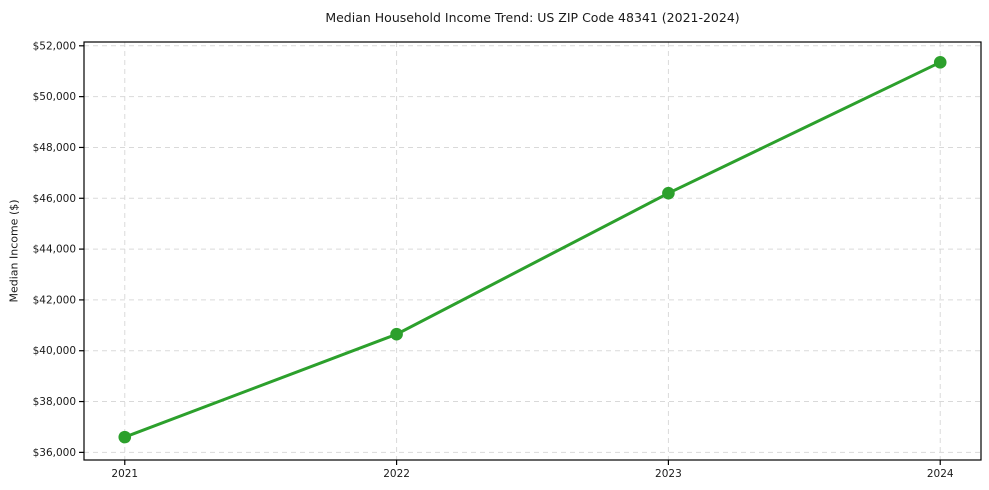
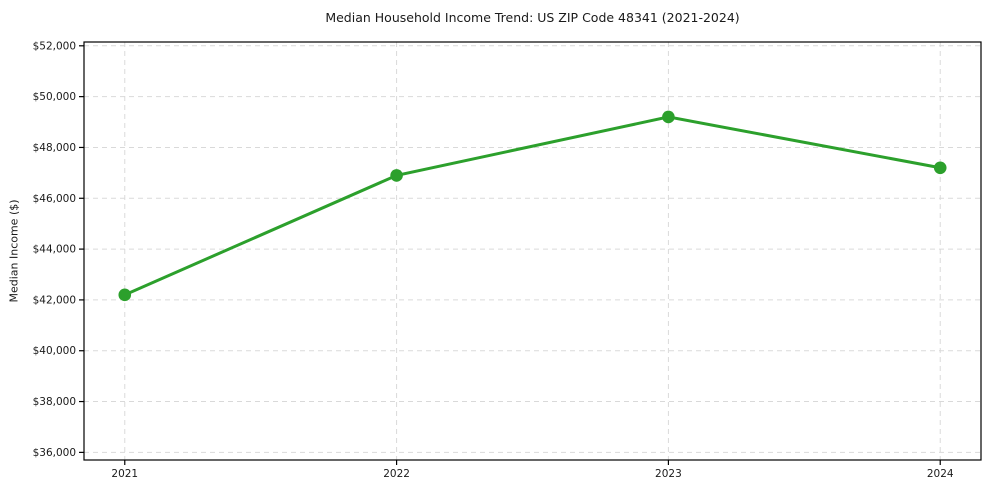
2021: $36600 -> $42200
2022: $40600 -> $46900
2023: $46200 -> $49200
2024: $51400 -> $47200
